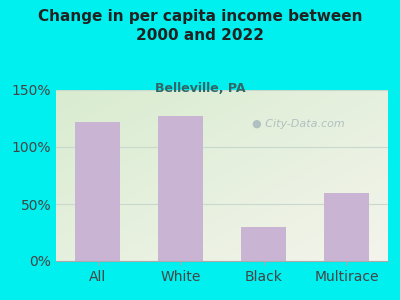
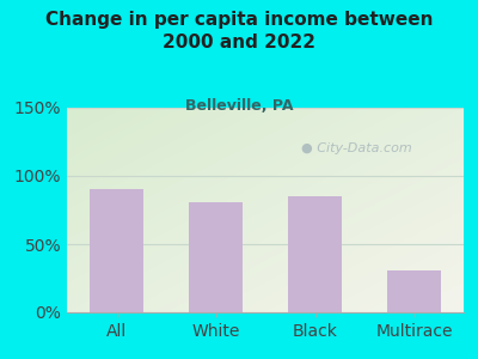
All: 122% -> 90%
White: 127% -> 81%
Black: 30% -> 85%
Multirace: 60% -> 31%
